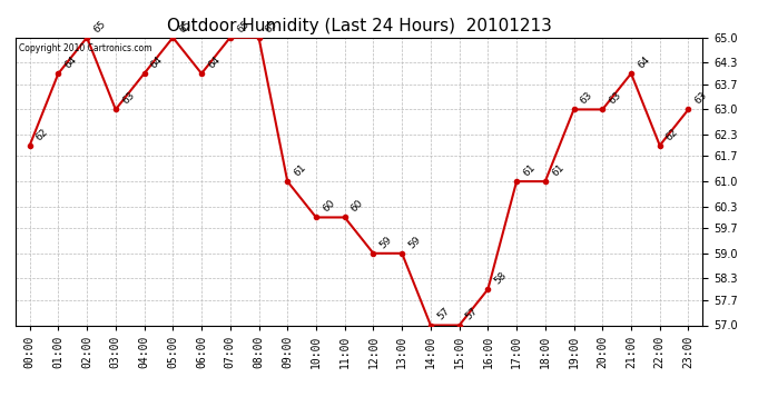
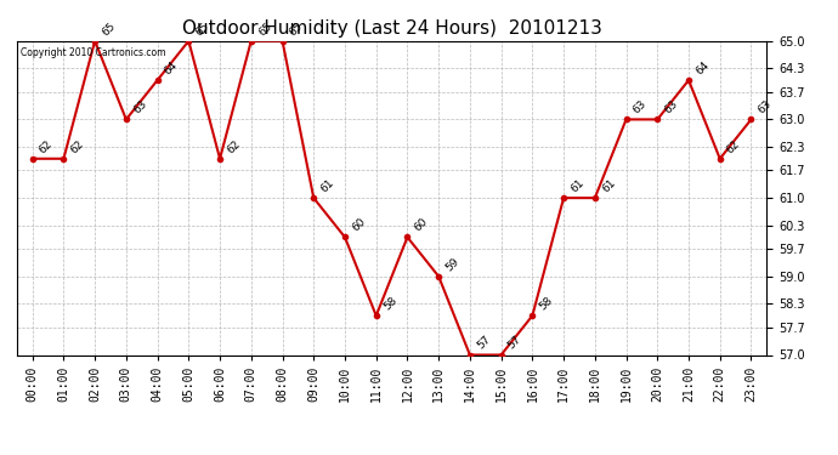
01:00: 64 -> 62
06:00: 64 -> 62
11:00: 60 -> 58
12:00: 59 -> 60
